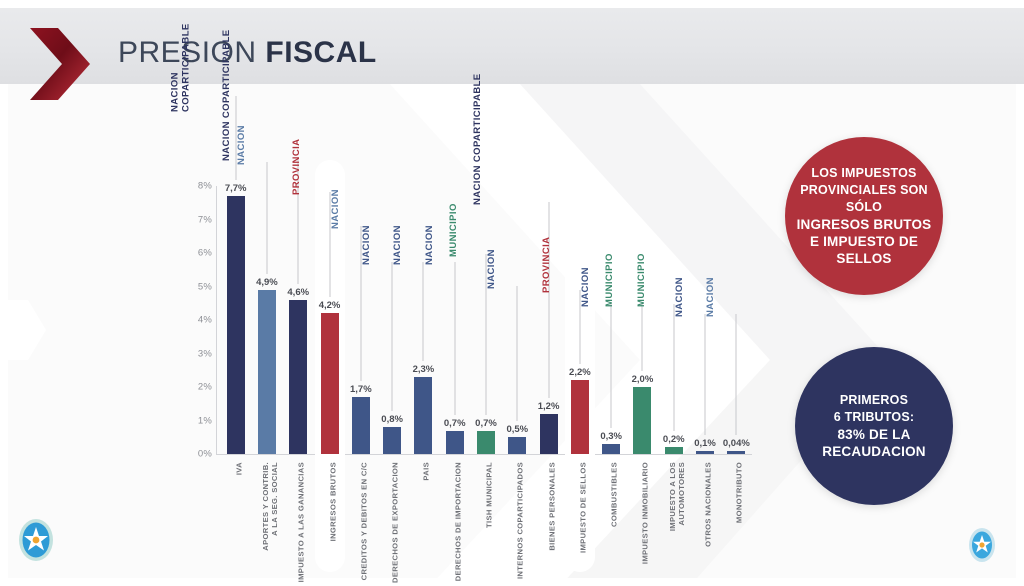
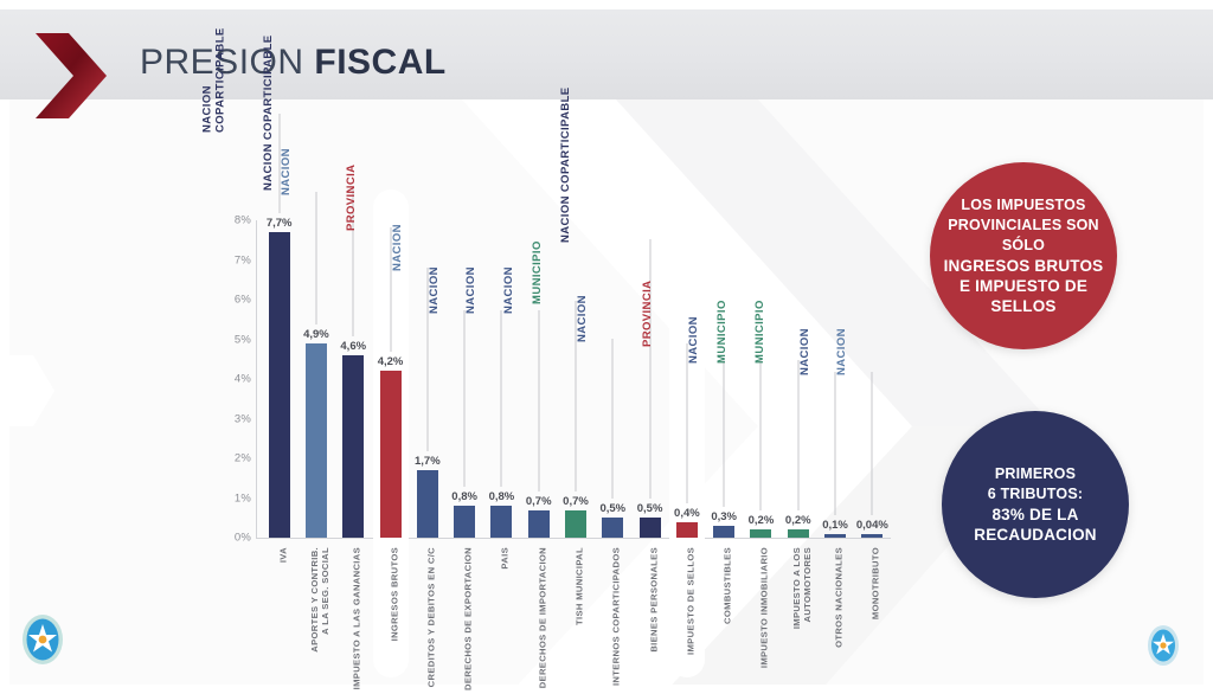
PAIS: 2,3% -> 0,8%
BIENES PERSONALES: 1,2% -> 0,5%
IMPUESTO DE SELLOS: 2,2% -> 0,4%
IMPUESTO INMOBILIARIO: 2,0% -> 0,2%
